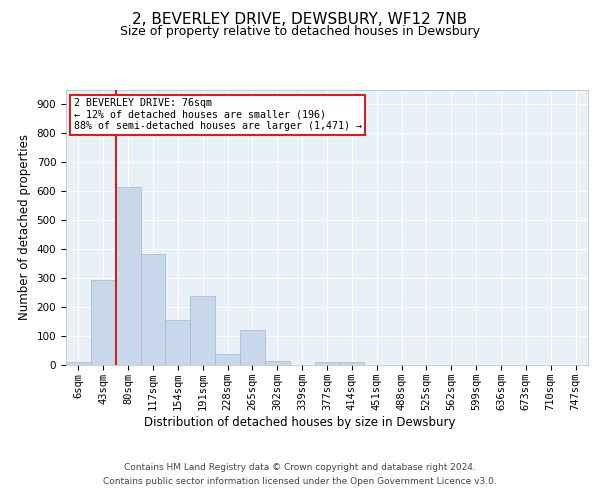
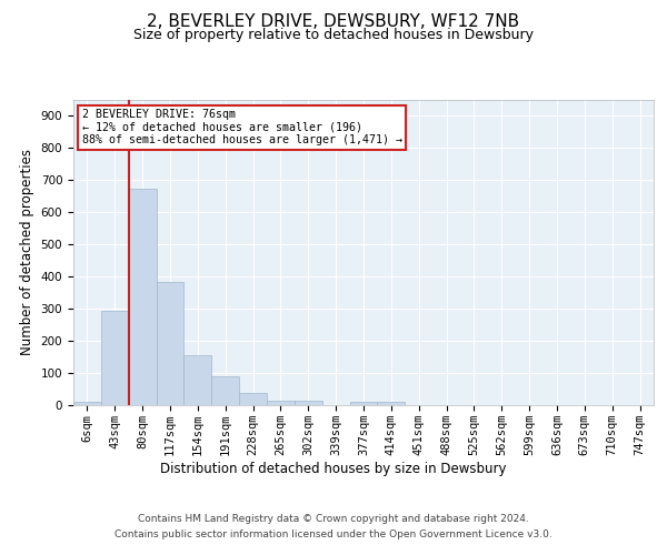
80sqm: 615 -> 675
191sqm: 240 -> 90
265sqm: 120 -> 15
